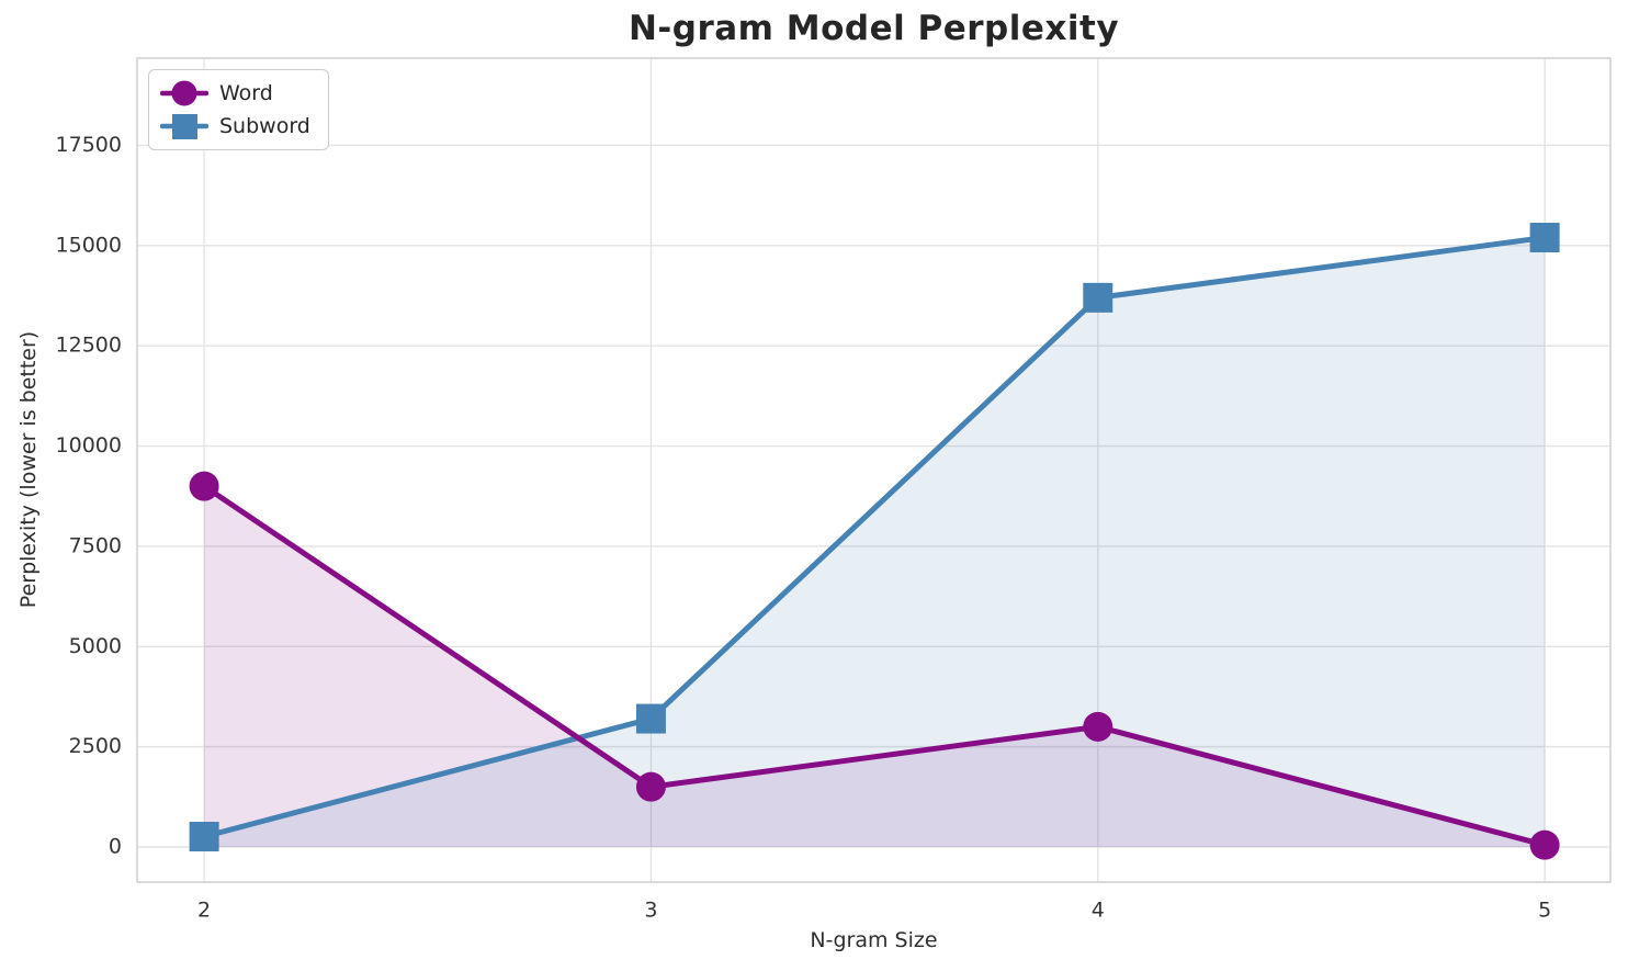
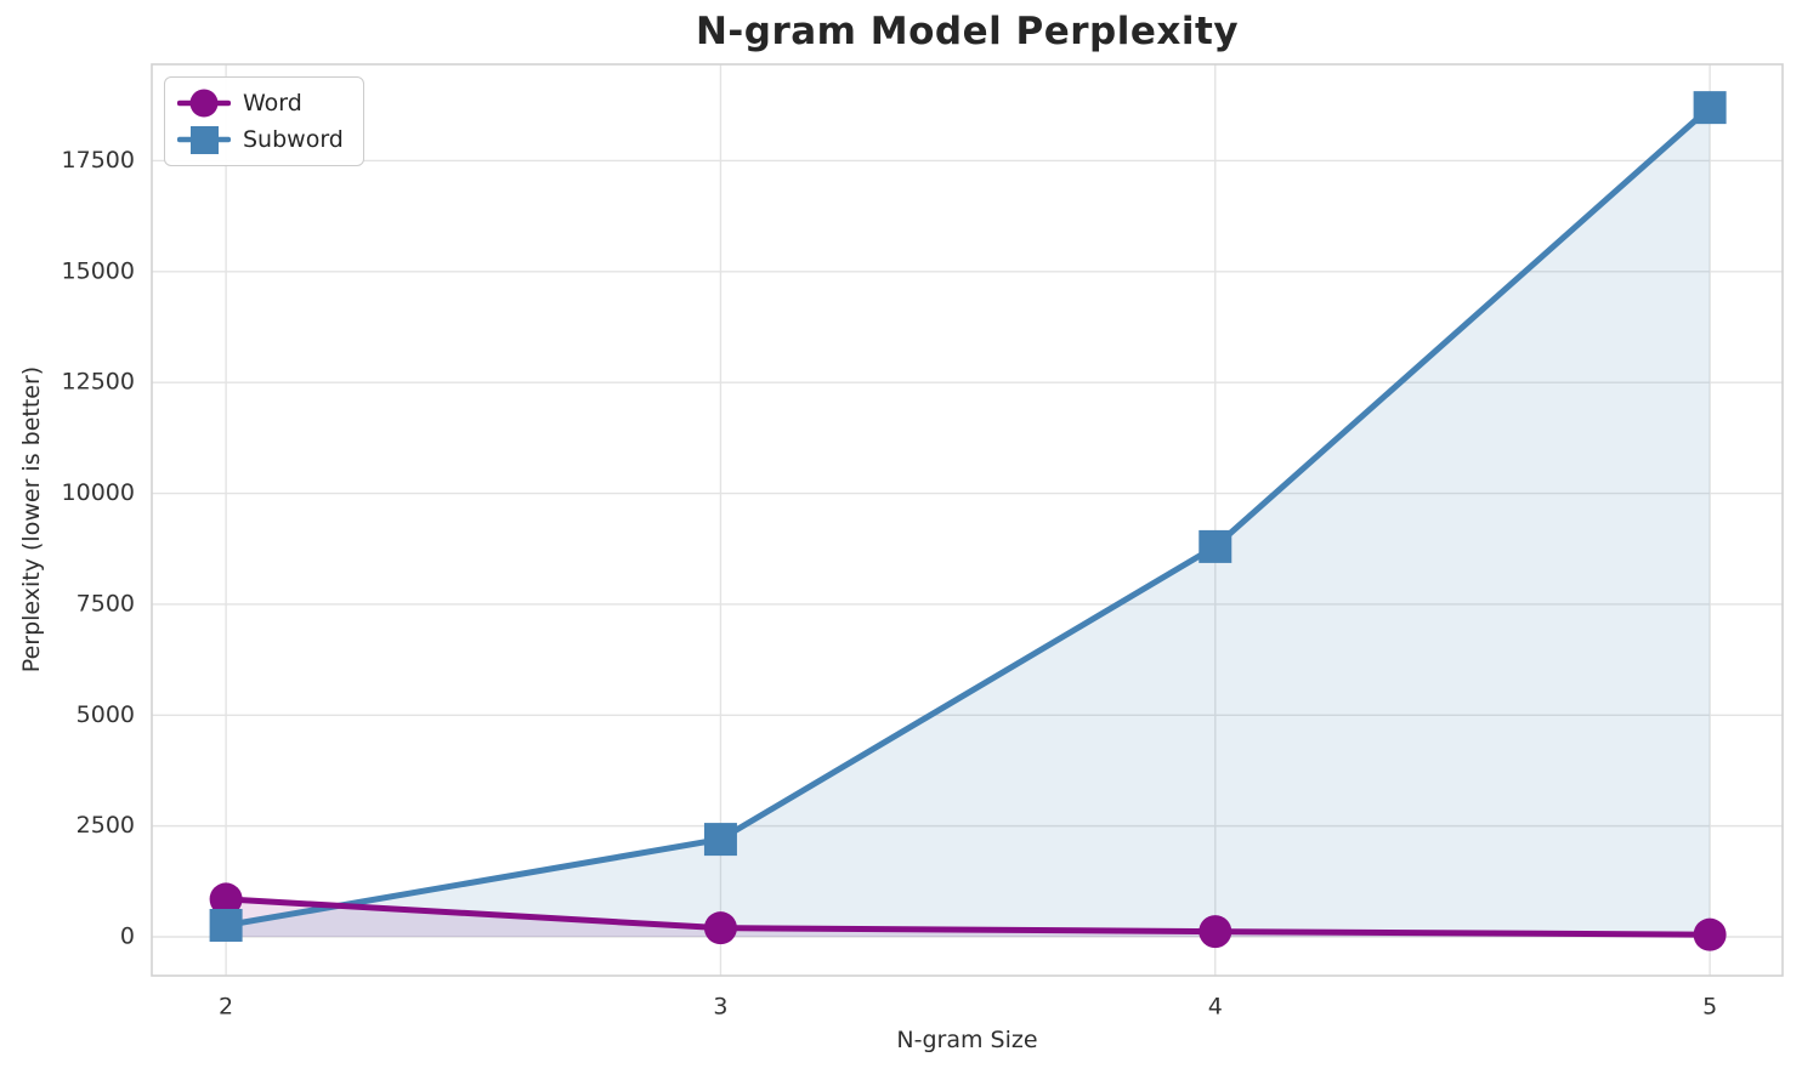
Word/2: 9000 -> 800
Word/3: 1500 -> 200
Subword/3: 3200 -> 2200
Word/4: 3000 -> 100
Subword/4: 13700 -> 8800
Subword/5: 15200 -> 18700
